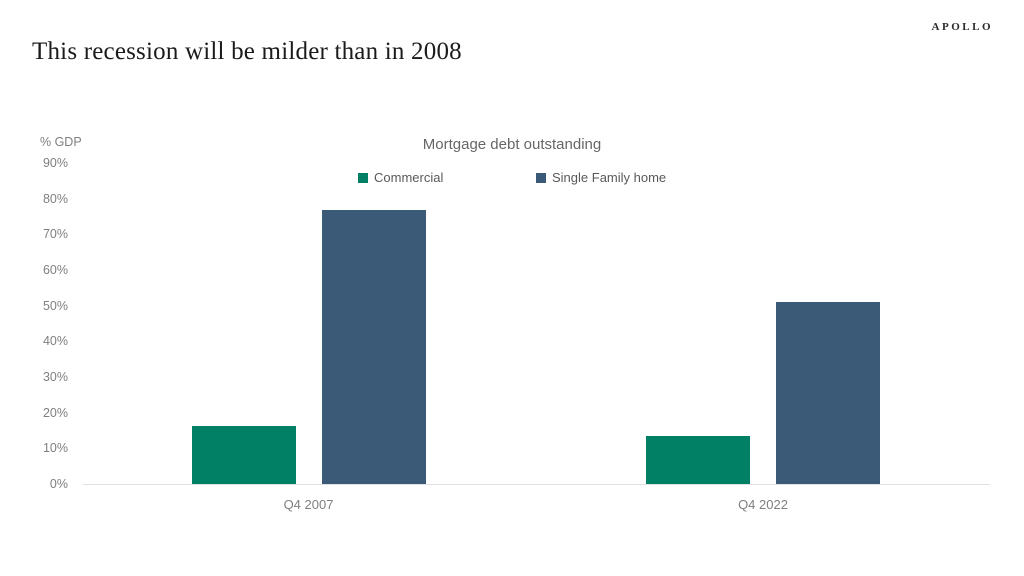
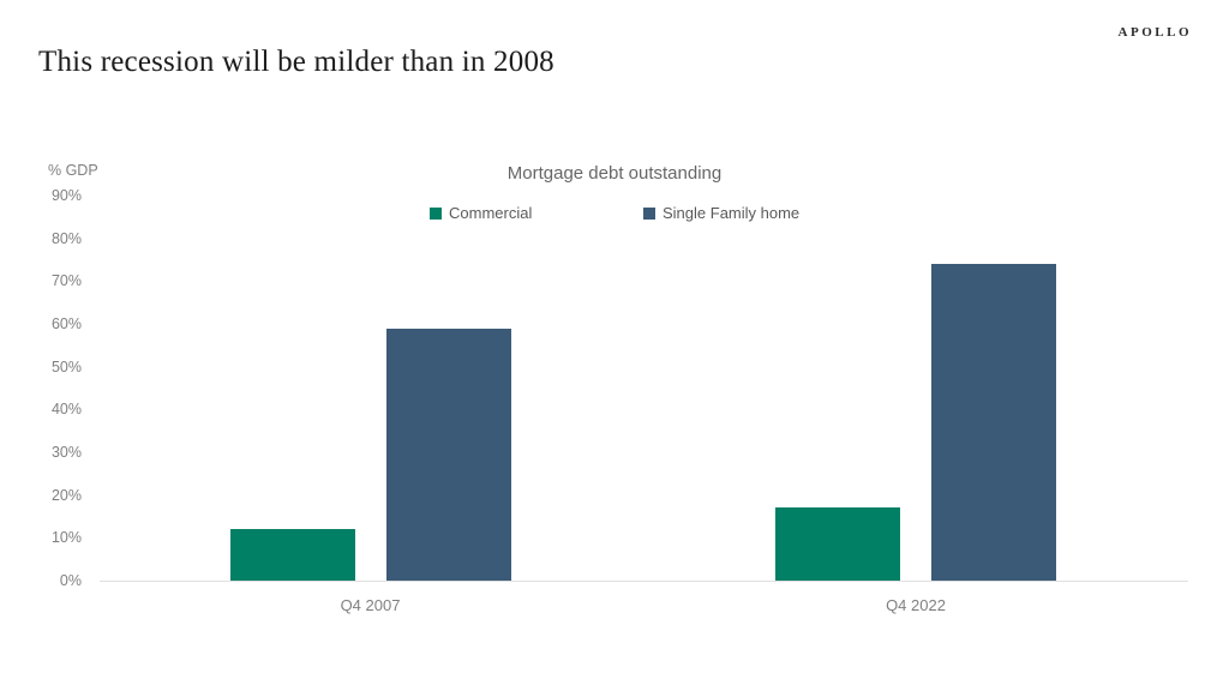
Commercial/Q4 2007: 16% -> 12%
Single Family home/Q4 2007: 77% -> 59%
Commercial/Q4 2022: 13% -> 17%
Single Family home/Q4 2022: 51% -> 74%
